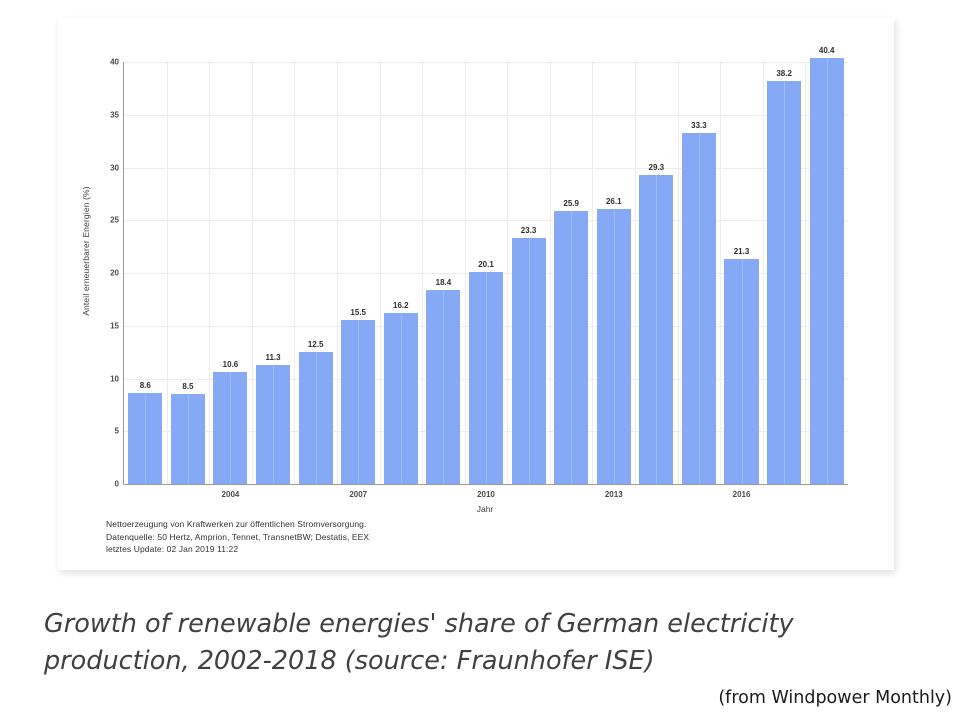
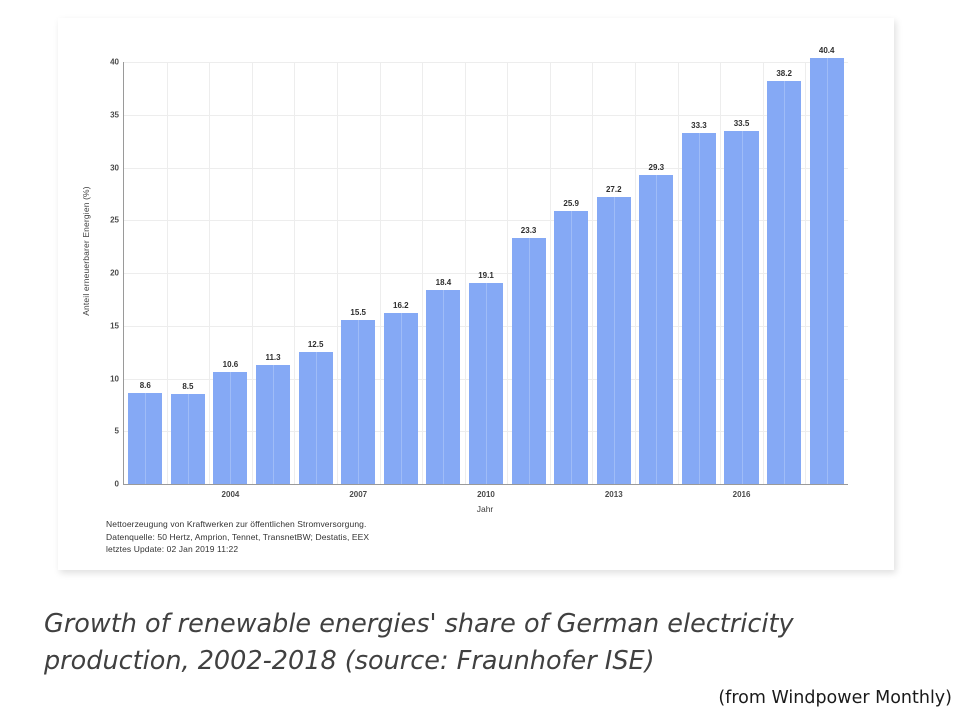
2010: 20.1 -> 19.1
2013: 26.1 -> 27.2
2016: 21.3 -> 33.5
